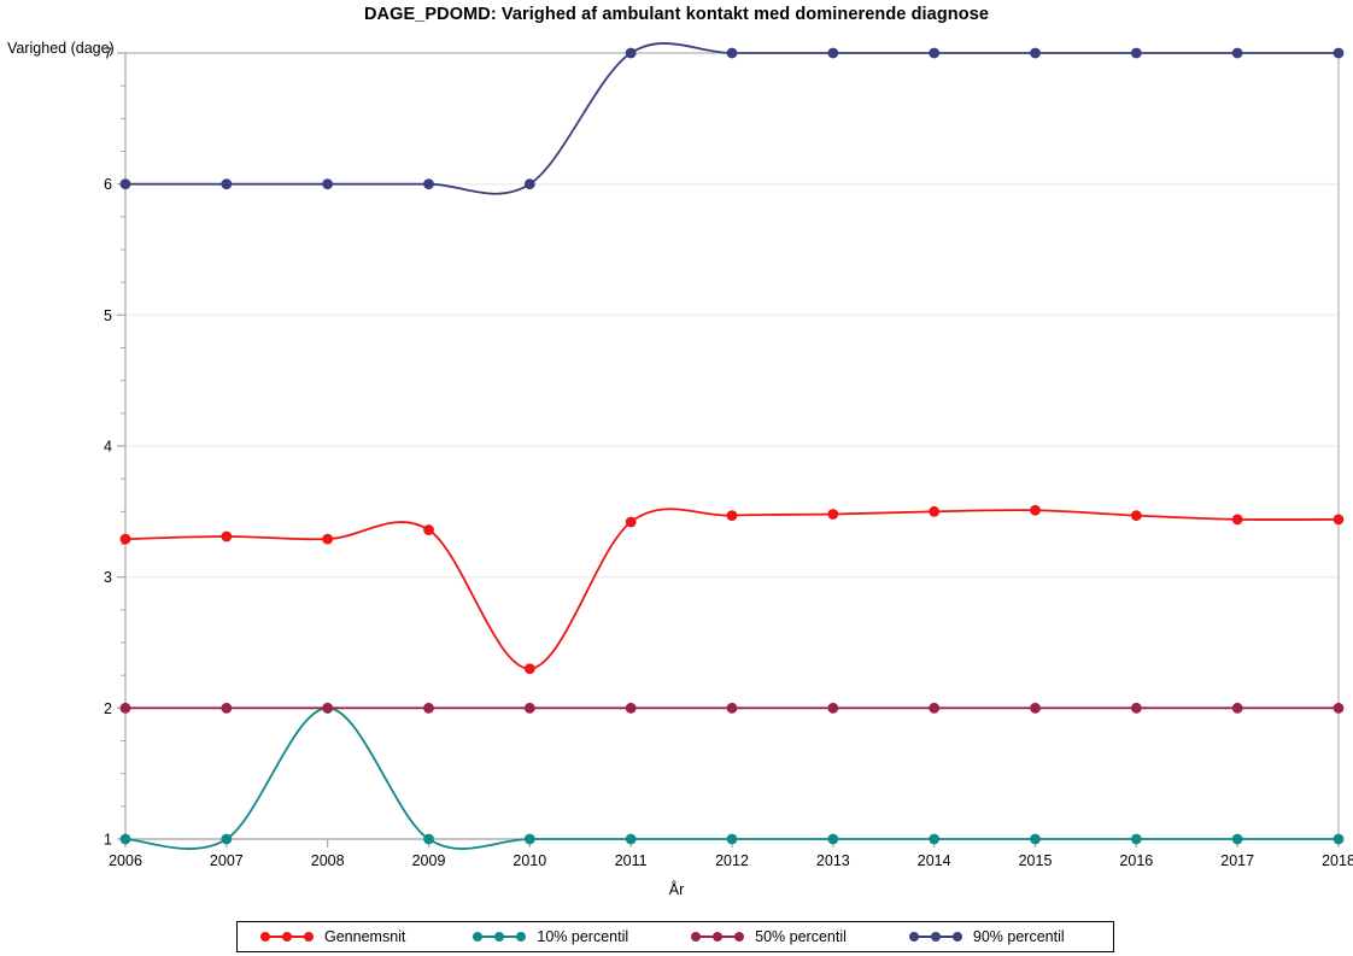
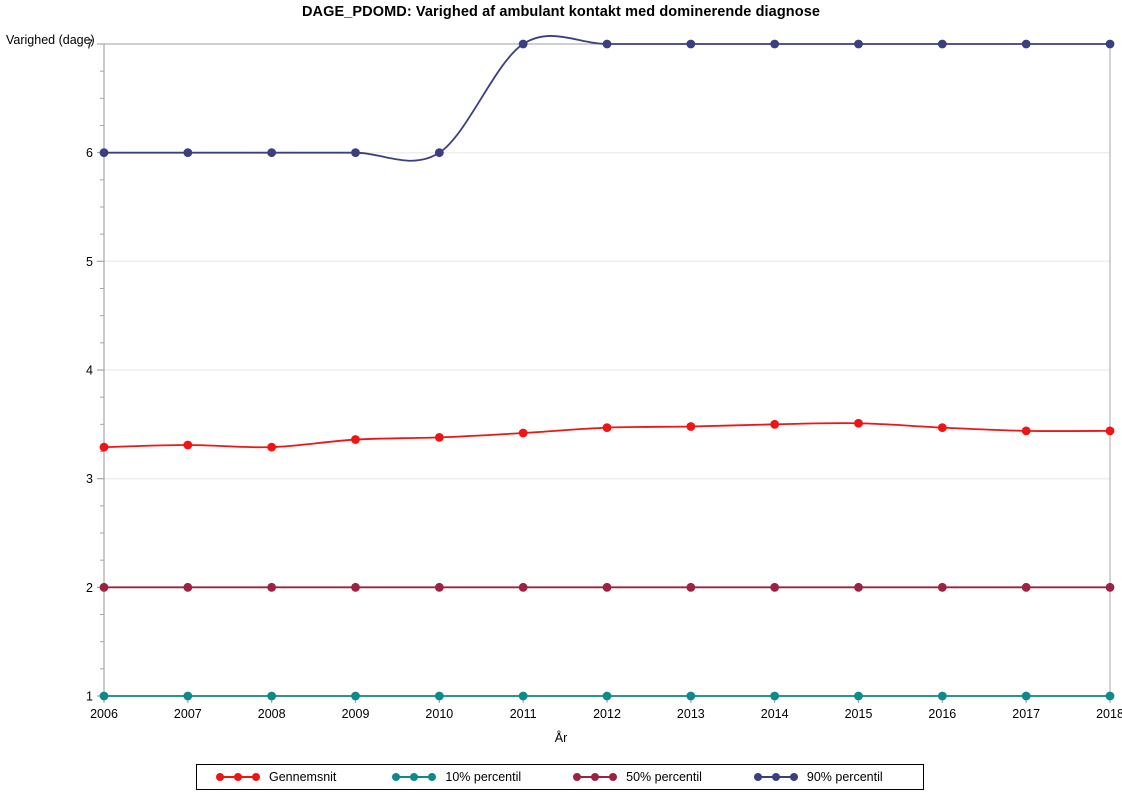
10% percentil/2008: 2 -> 1
Gennemsnit/2010: 2.30 -> 3.38
